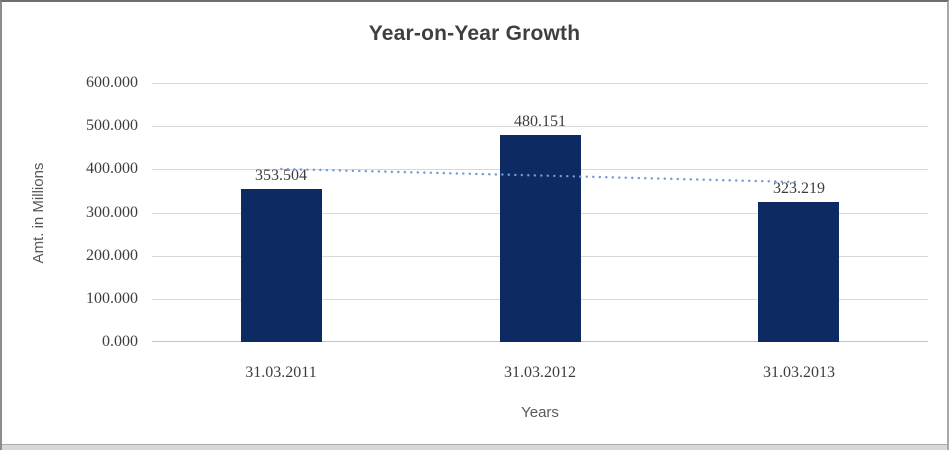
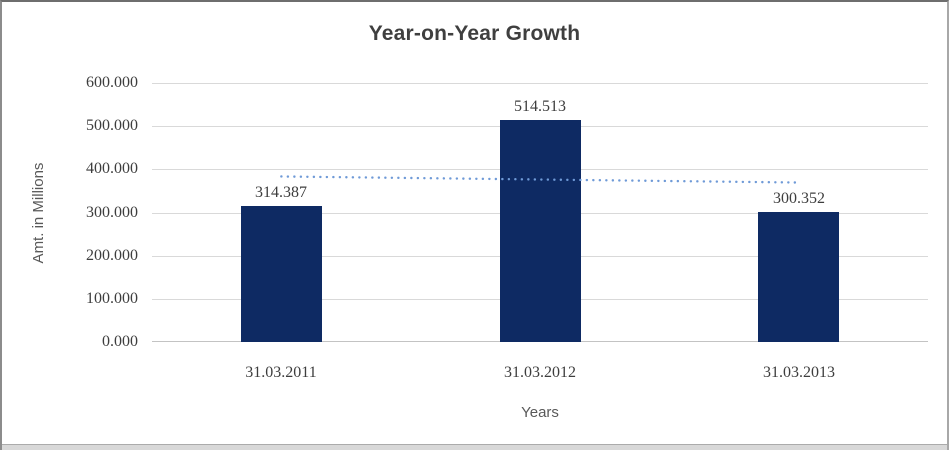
31.03.2011: 353.504 -> 314.387
31.03.2012: 480.151 -> 514.513
31.03.2013: 323.219 -> 300.352
